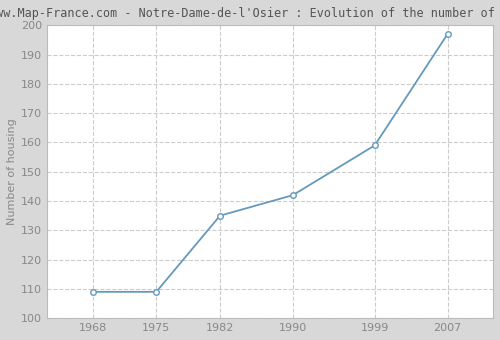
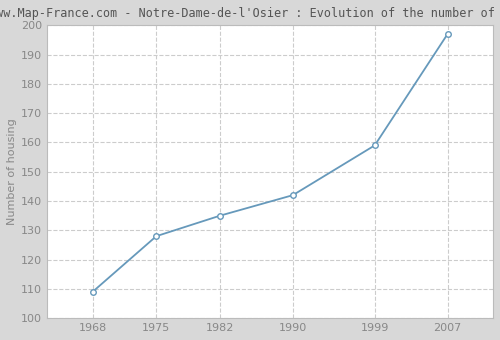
1975: 109 -> 128
